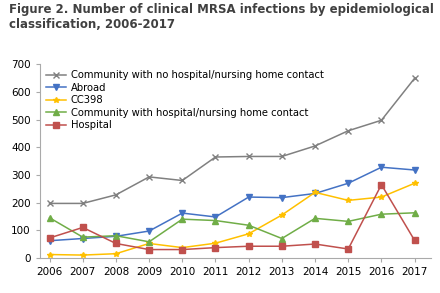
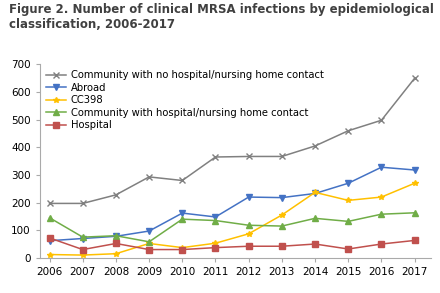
Hospital/2007: 110 -> 30
Community with hospital/nursing home contact/2013: 70 -> 115
Hospital/2016: 265 -> 50
